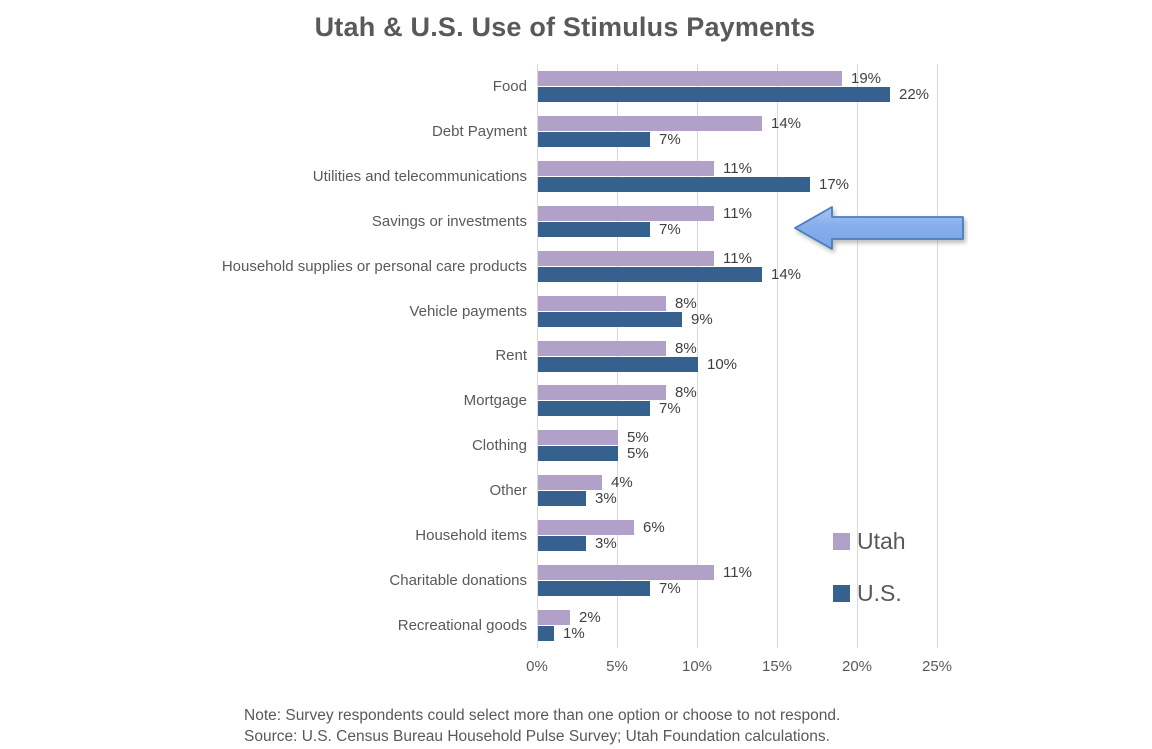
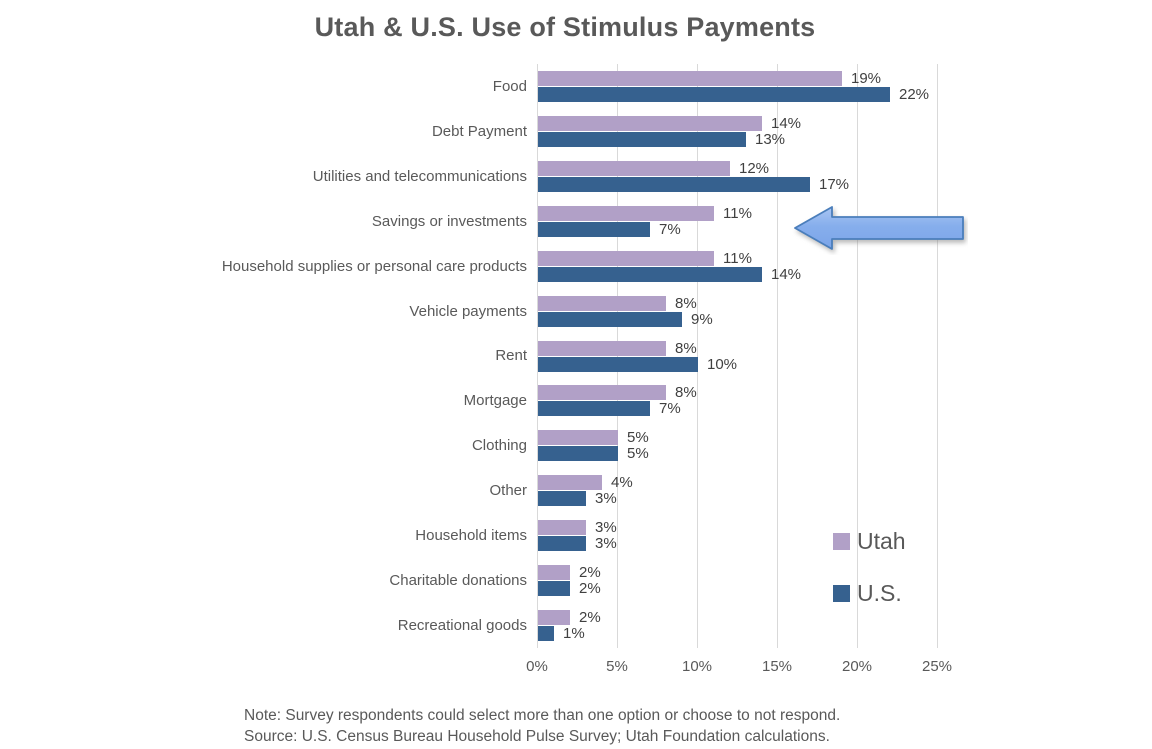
U.S./Debt Payment: 7% -> 13%
Utah/Utilities and telecommunications: 11% -> 12%
Utah/Household items: 6% -> 3%
Utah/Charitable donations: 11% -> 2%
U.S./Charitable donations: 7% -> 2%
